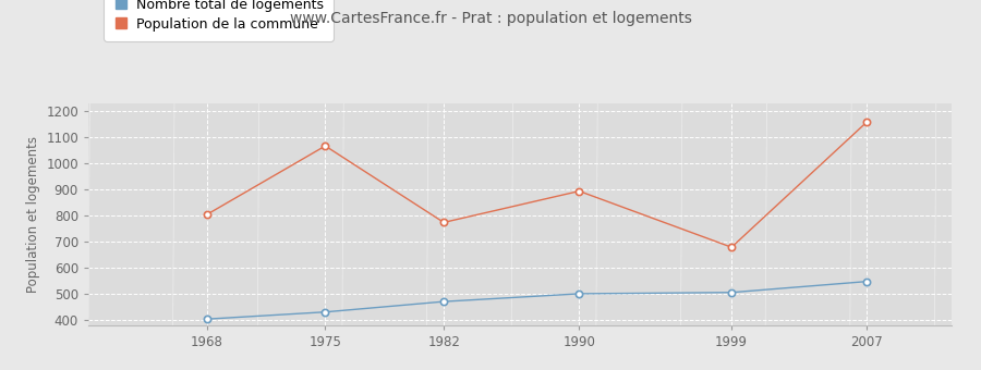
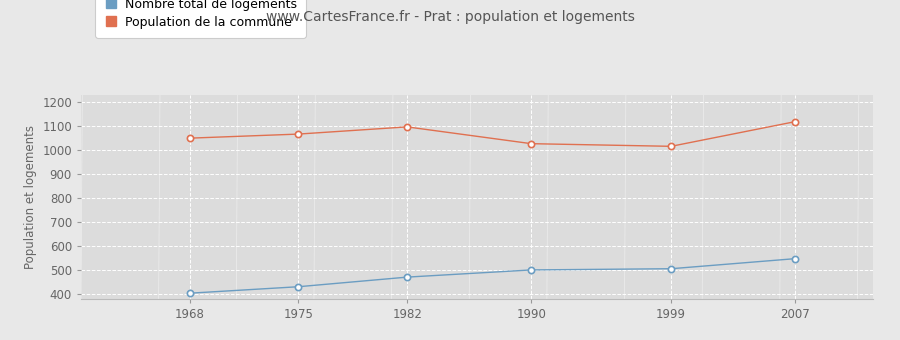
Population de la commune/1968: 805 -> 1051
Population de la commune/1982: 775 -> 1098
Population de la commune/1990: 895 -> 1028
Population de la commune/1999: 680 -> 1017
Population de la commune/2007: 1160 -> 1120
